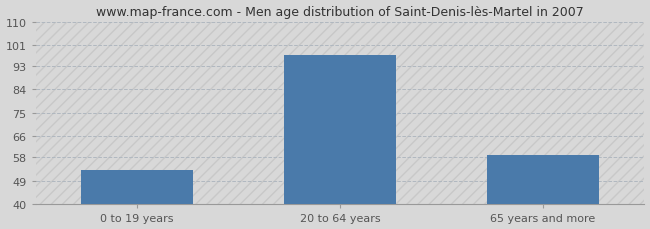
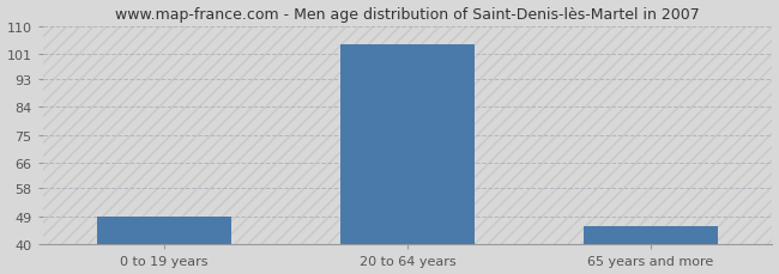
0 to 19 years: 53 -> 49
20 to 64 years: 97 -> 104
65 years and more: 59 -> 46
